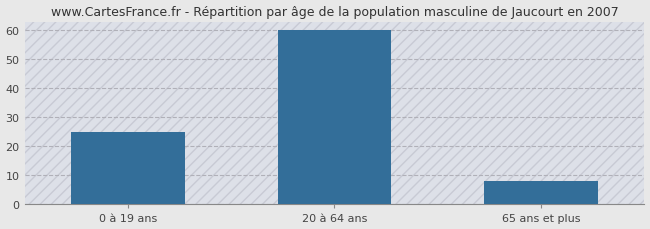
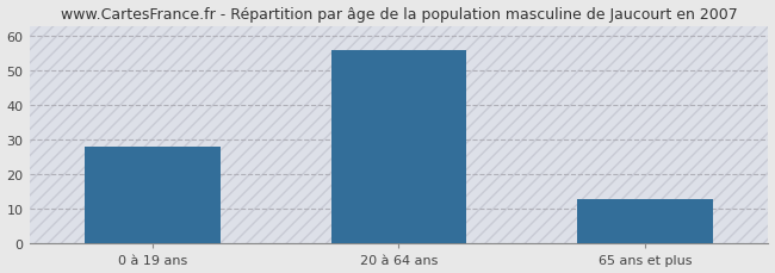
0 à 19 ans: 25 -> 28
20 à 64 ans: 60 -> 56
65 ans et plus: 8 -> 13
